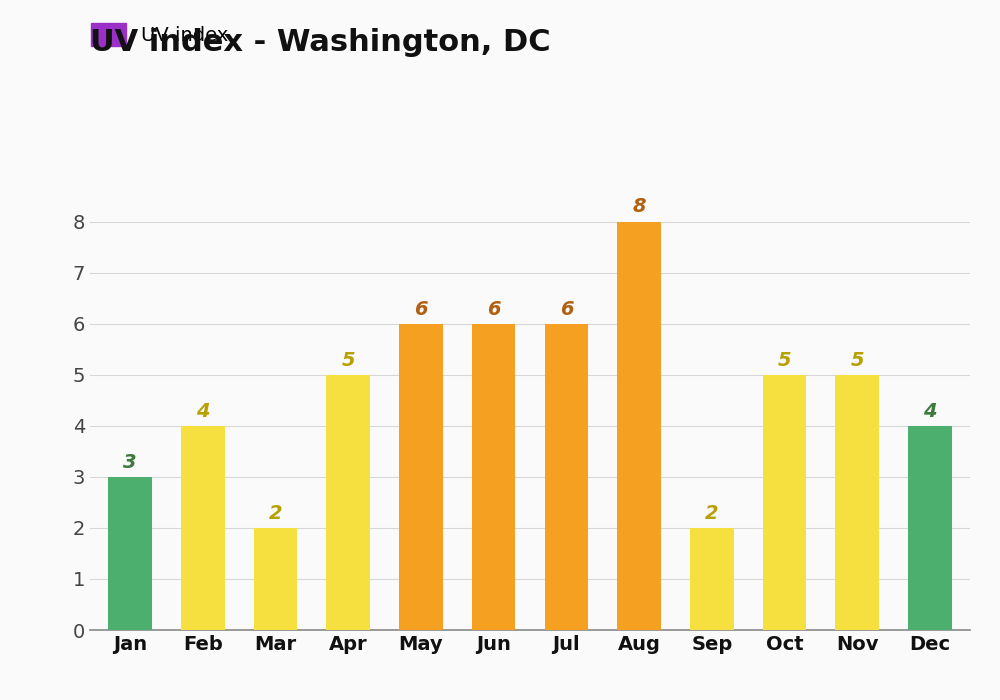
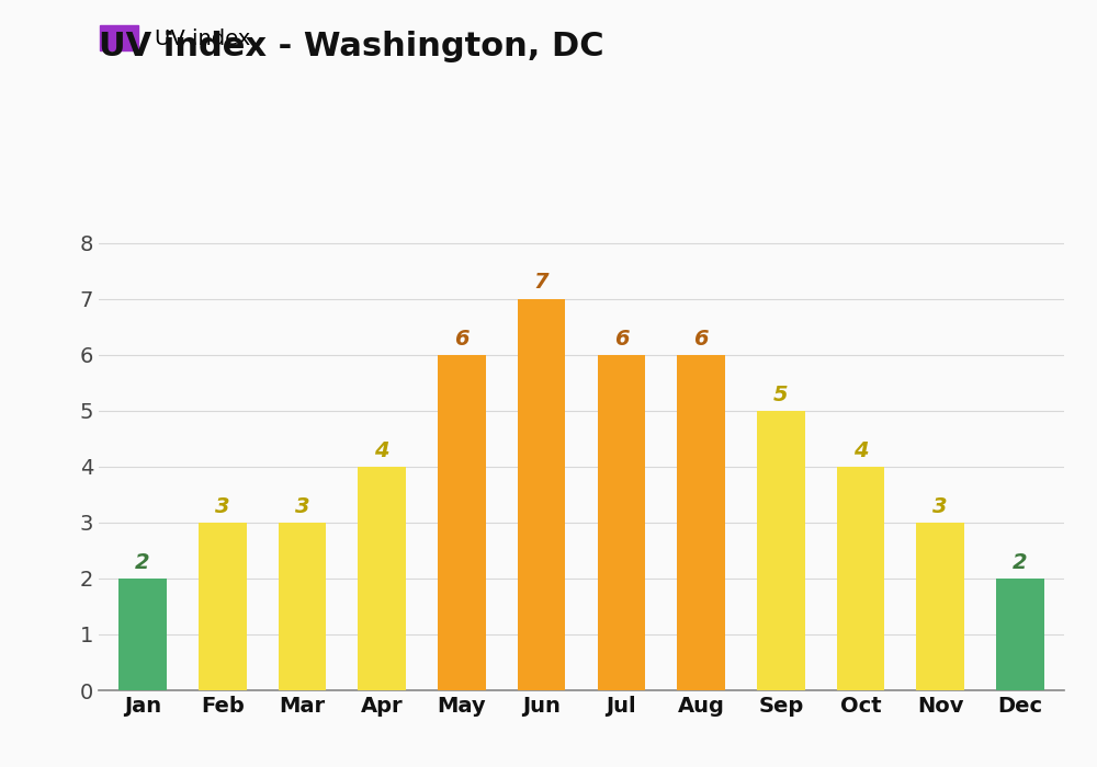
Jan: 3 -> 2
Feb: 4 -> 3
Mar: 2 -> 3
Apr: 5 -> 4
Jun: 6 -> 7
Aug: 8 -> 6
Sep: 2 -> 5
Oct: 5 -> 4
Nov: 5 -> 3
Dec: 4 -> 2
